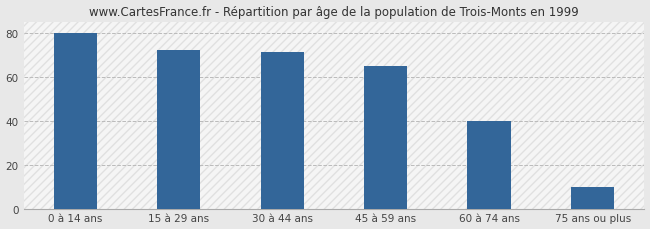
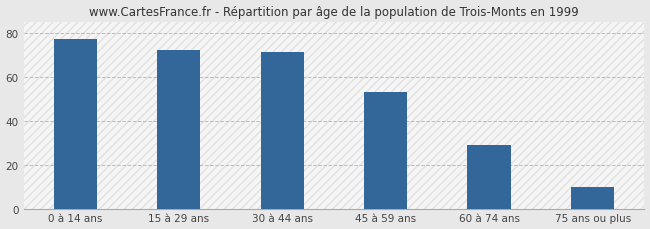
0 à 14 ans: 80 -> 77
45 à 59 ans: 65 -> 53
60 à 74 ans: 40 -> 29
